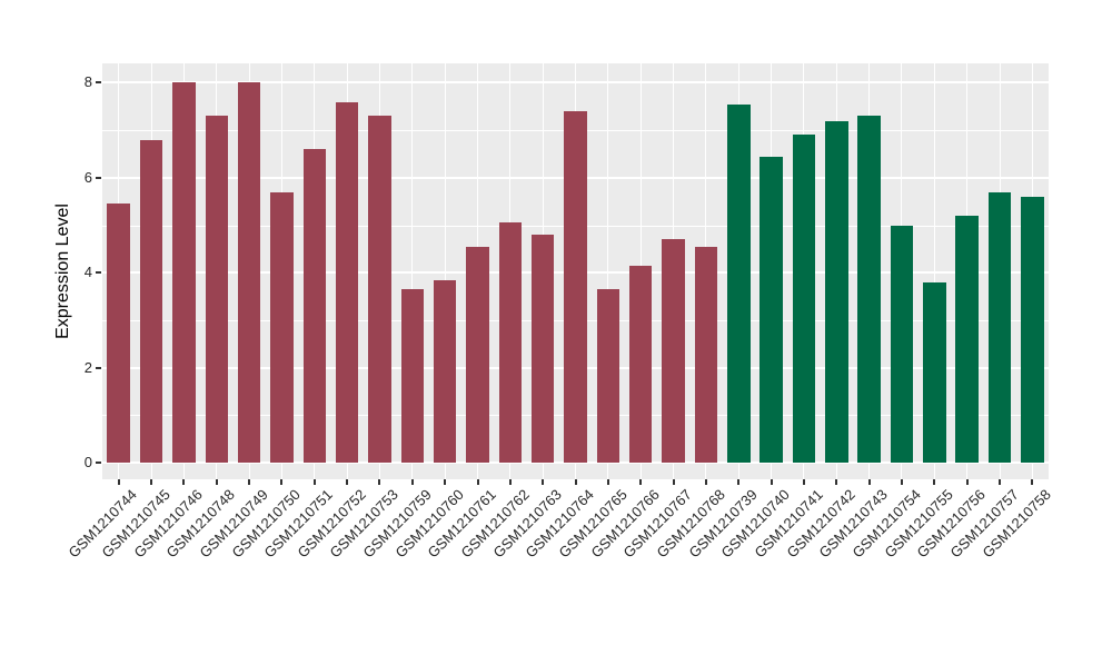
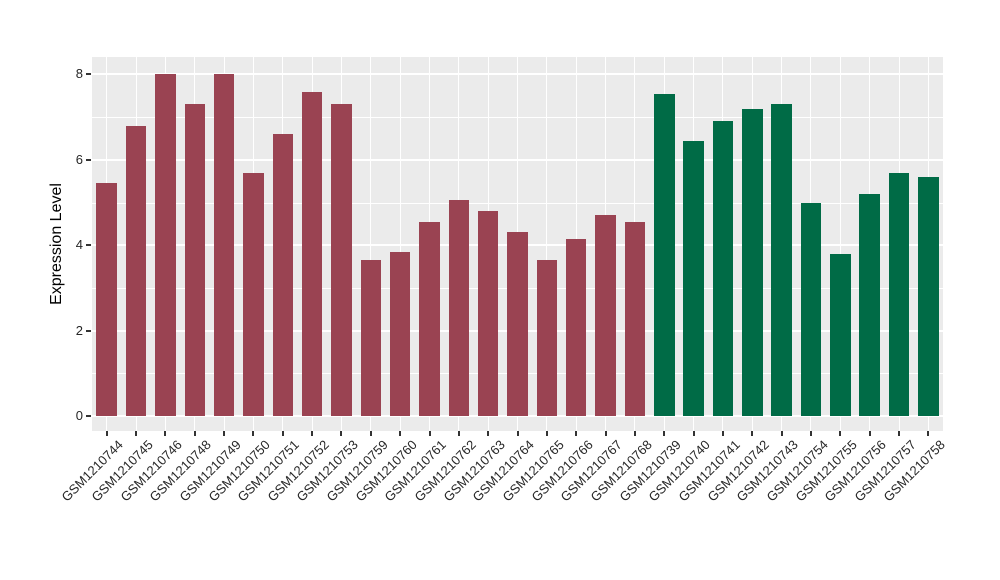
GSM1210764: 7.4 -> 4.3
